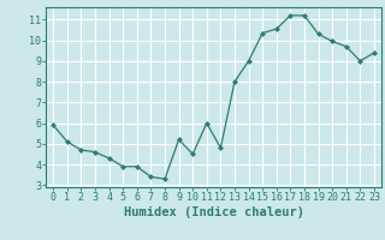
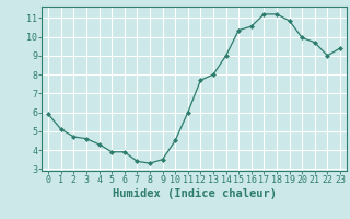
9: 5.2 -> 3.5
12: 4.8 -> 7.7
19: 10.3 -> 10.8
